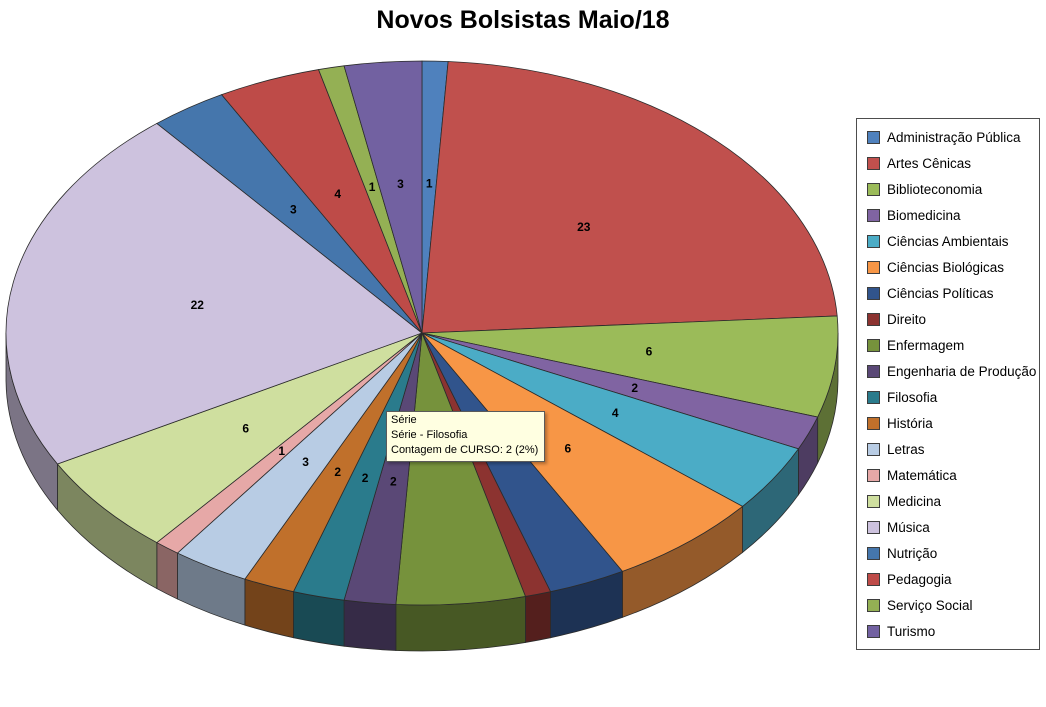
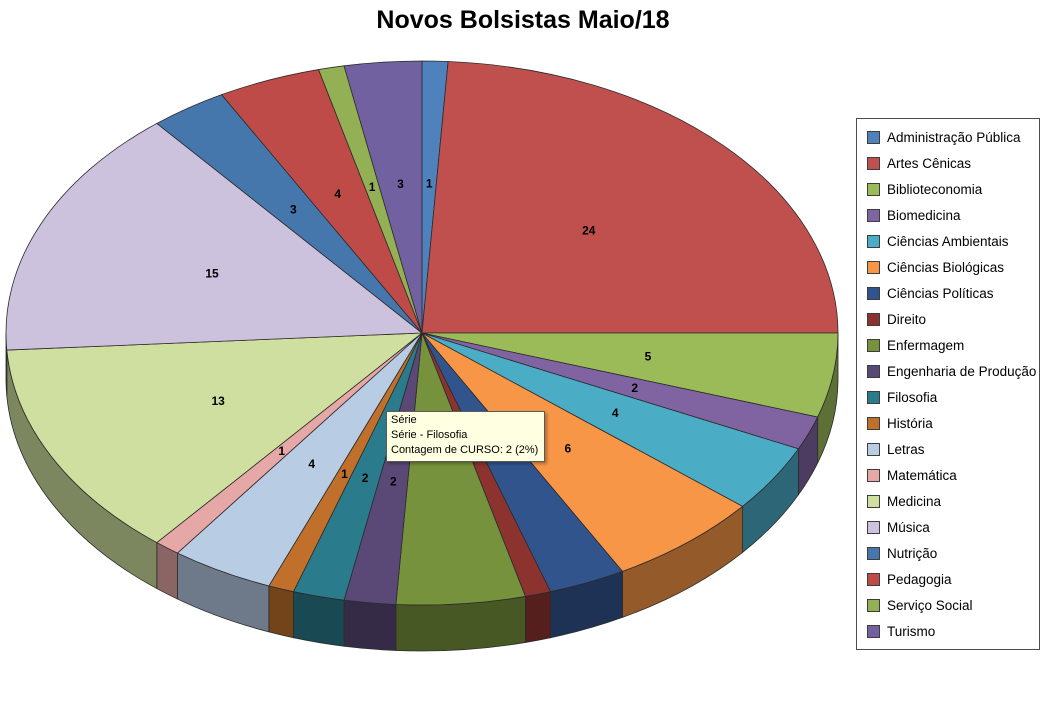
Artes Cênicas: 23 -> 24
Biblioteconomia: 6 -> 5
História: 2 -> 1
Letras: 3 -> 4
Medicina: 6 -> 13
Música: 22 -> 15
